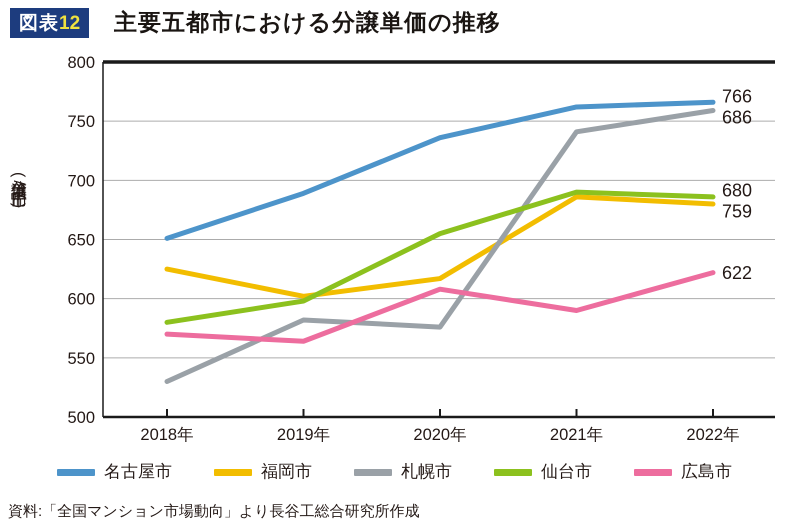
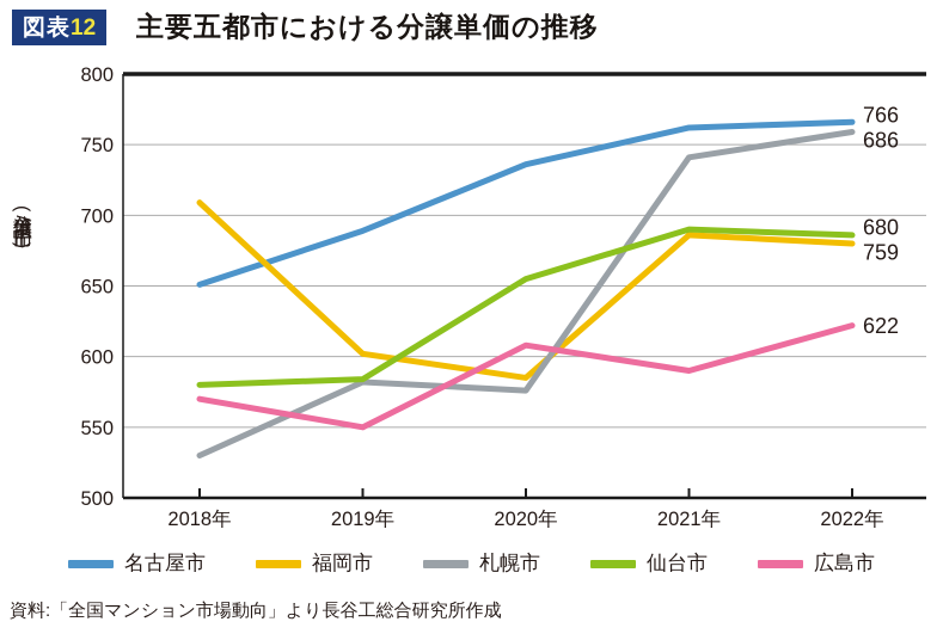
福岡市/2018年: 625 -> 709
仙台市/2019年: 598 -> 584
広島市/2019年: 564 -> 550
福岡市/2020年: 617 -> 585
